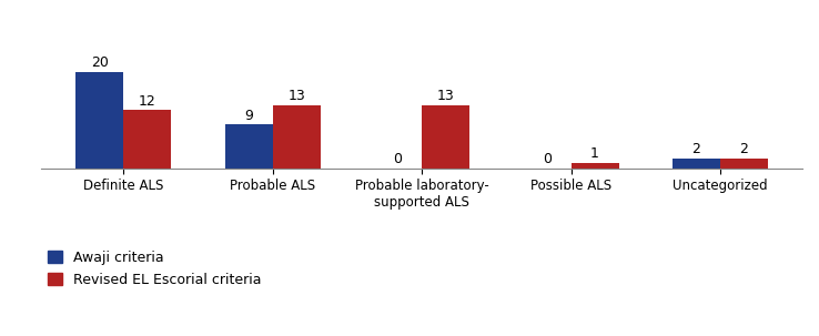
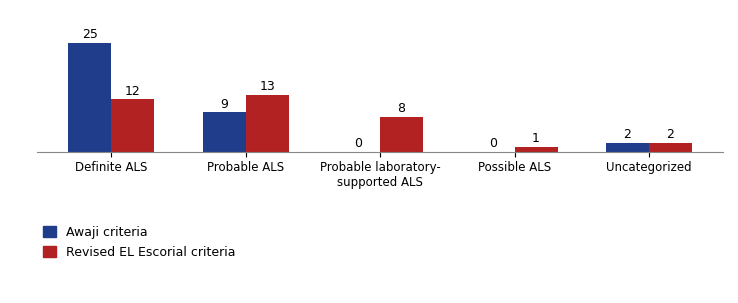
Awaji criteria/Definite ALS: 20 -> 25
Revised EL Escorial criteria/Probable laboratory- supported ALS: 13 -> 8
